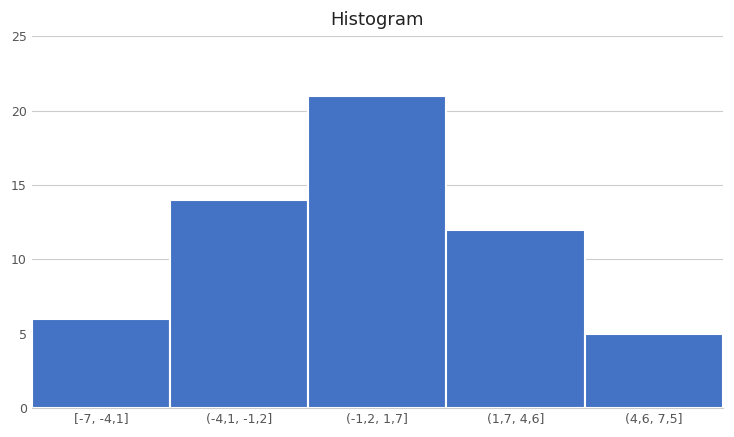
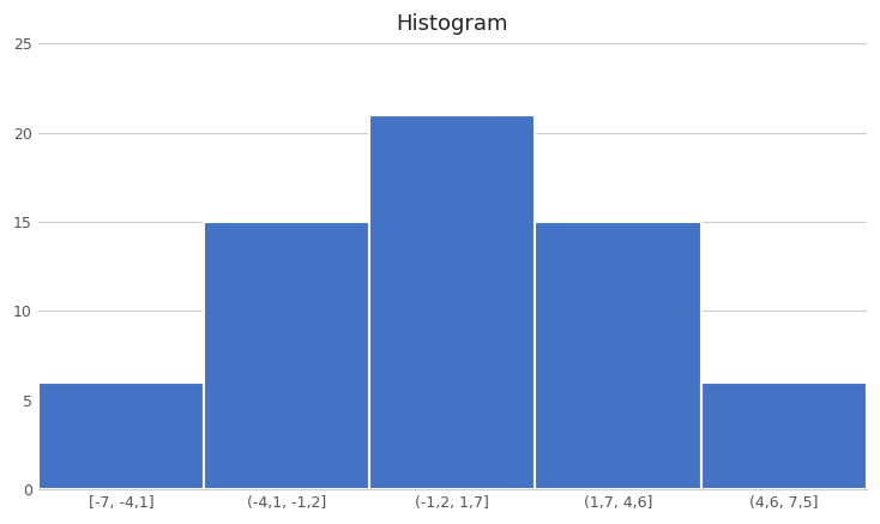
(-4,1, -1,2]: 14 -> 15
(1,7, 4,6]: 12 -> 15
(4,6, 7,5]: 5 -> 6
